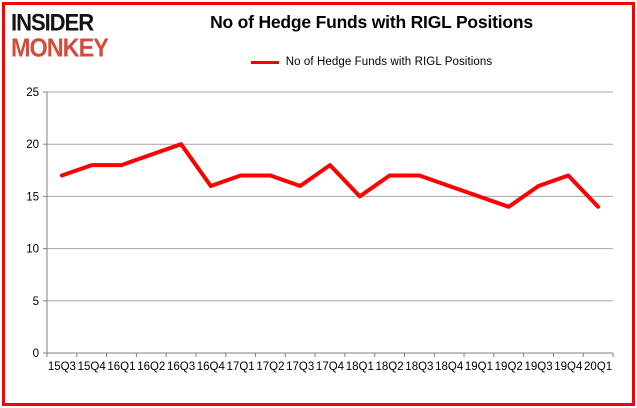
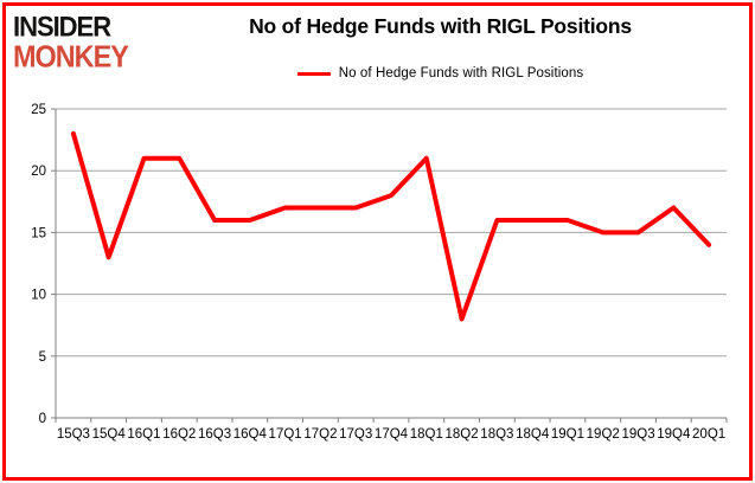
15Q3: 17 -> 23
15Q4: 18 -> 13
16Q1: 18 -> 21
16Q2: 19 -> 21
16Q3: 20 -> 16
17Q3: 16 -> 17
18Q1: 15 -> 21
18Q2: 17 -> 8
18Q3: 17 -> 16
19Q1: 15 -> 16
19Q2: 14 -> 15
19Q3: 16 -> 15
